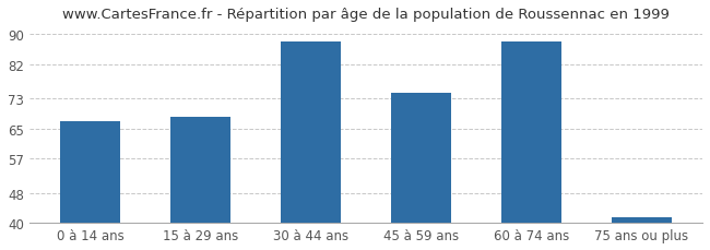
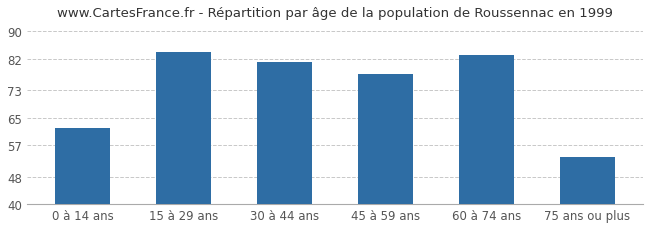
0 à 14 ans: 67.0 -> 62.0
15 à 29 ans: 68.0 -> 84.0
30 à 44 ans: 88.0 -> 81.0
45 à 59 ans: 74.5 -> 77.5
60 à 74 ans: 88.0 -> 83.0
75 ans ou plus: 41.5 -> 53.5
